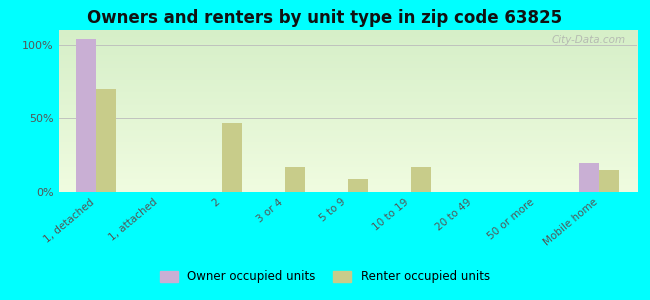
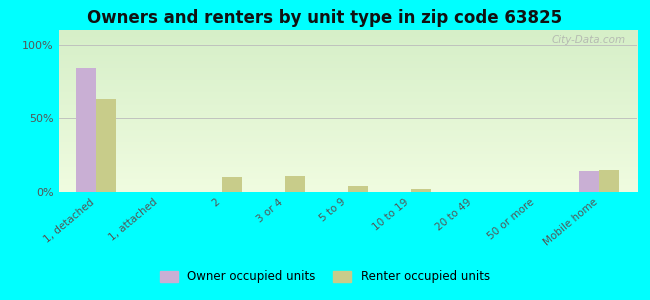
Owner occupied units/1, detached: 104% -> 84%
Renter occupied units/1, detached: 70% -> 63%
Renter occupied units/2: 47% -> 10%
Renter occupied units/3 or 4: 17% -> 11%
Renter occupied units/5 to 9: 9% -> 4%
Renter occupied units/10 to 19: 17% -> 2%
Owner occupied units/Mobile home: 20% -> 14%
